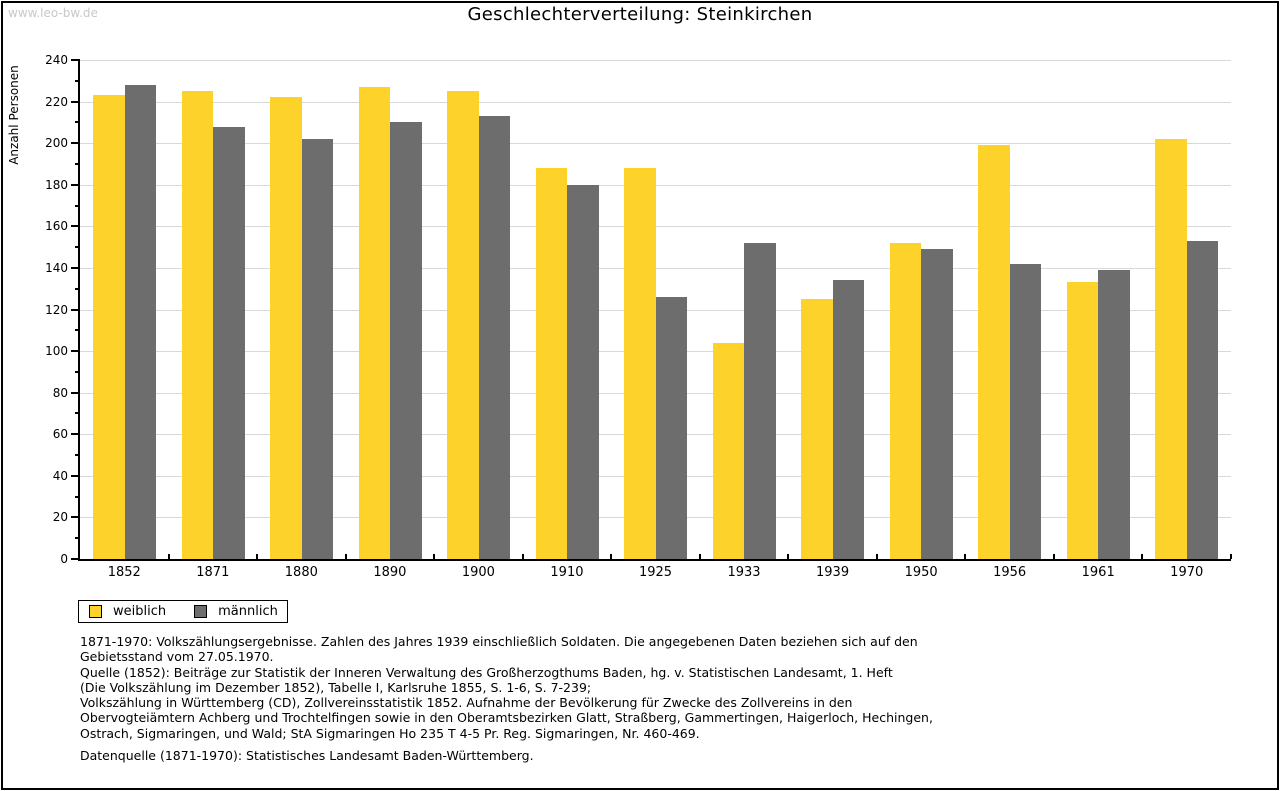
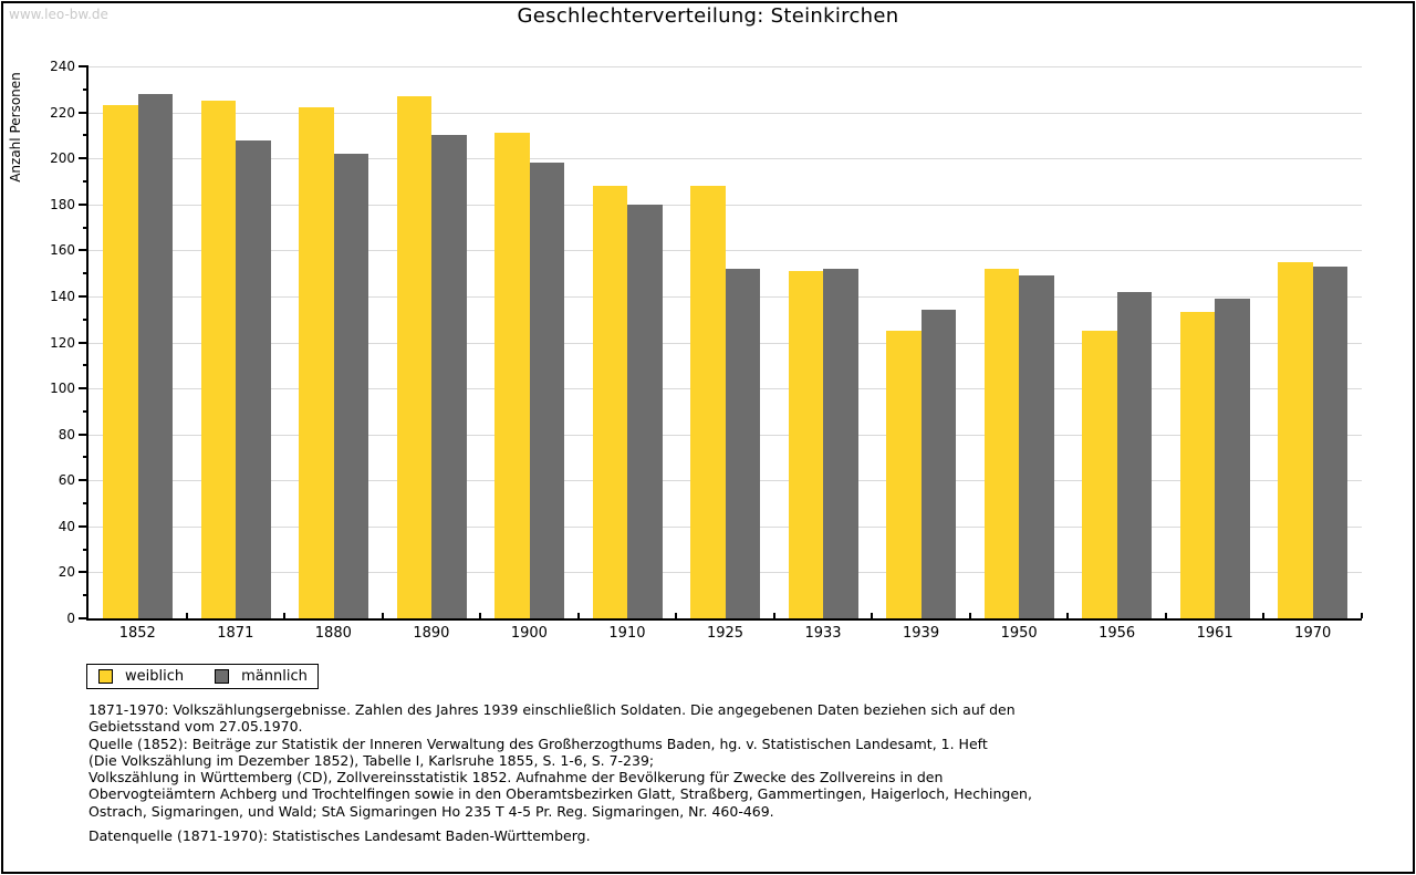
weiblich/1900: 225 -> 211
männlich/1900: 213 -> 198
männlich/1925: 126 -> 152
weiblich/1933: 104 -> 151
weiblich/1956: 199 -> 125
weiblich/1970: 202 -> 155
